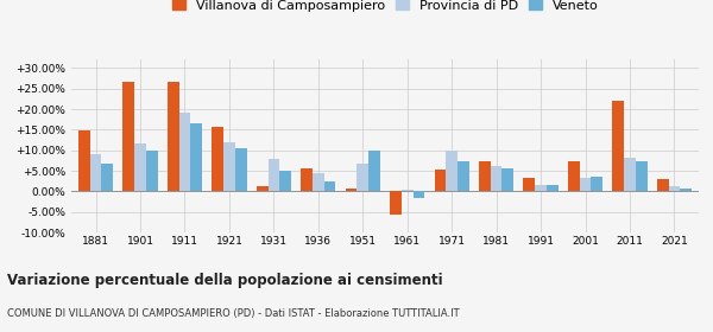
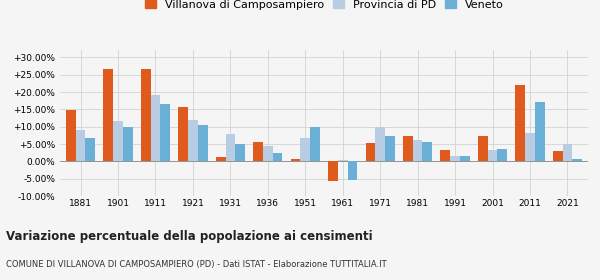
Veneto/1961: -1.7% -> -5.5%
Veneto/2011: 7.2% -> 17.0%
Provincia di PD/2021: 1.2% -> 5.0%
